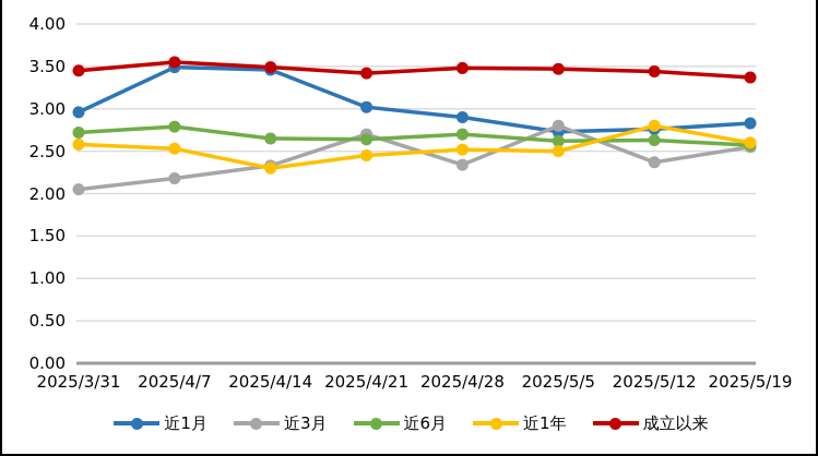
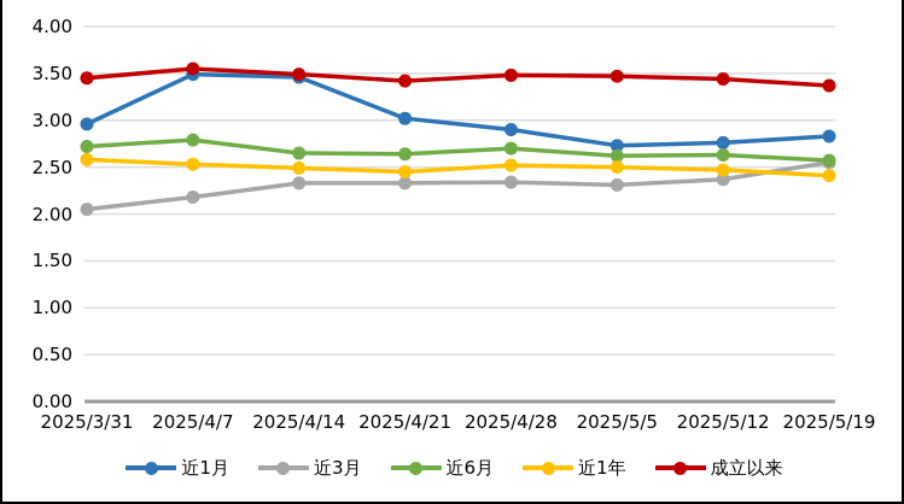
近1年/2025/4/14: 2.3 -> 2.5
近3月/2025/4/21: 2.7 -> 2.3
近3月/2025/5/5: 2.8 -> 2.3
近1年/2025/5/12: 2.8 -> 2.5
近1年/2025/5/19: 2.6 -> 2.4
